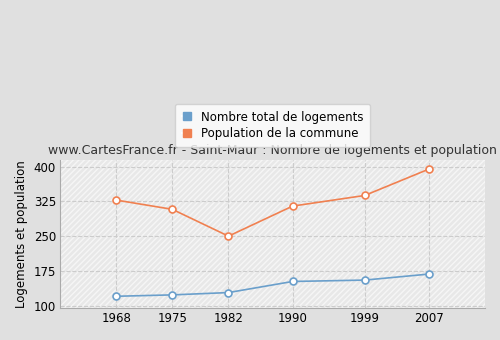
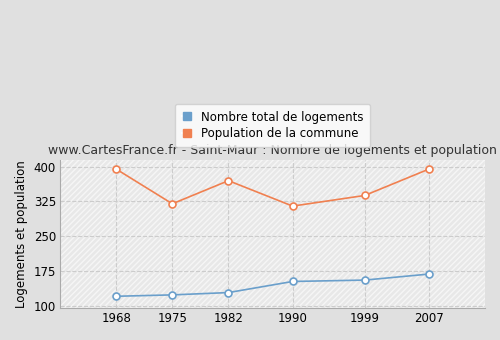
Population de la commune/1968: 328 -> 395
Population de la commune/1975: 308 -> 320
Population de la commune/1982: 250 -> 370
